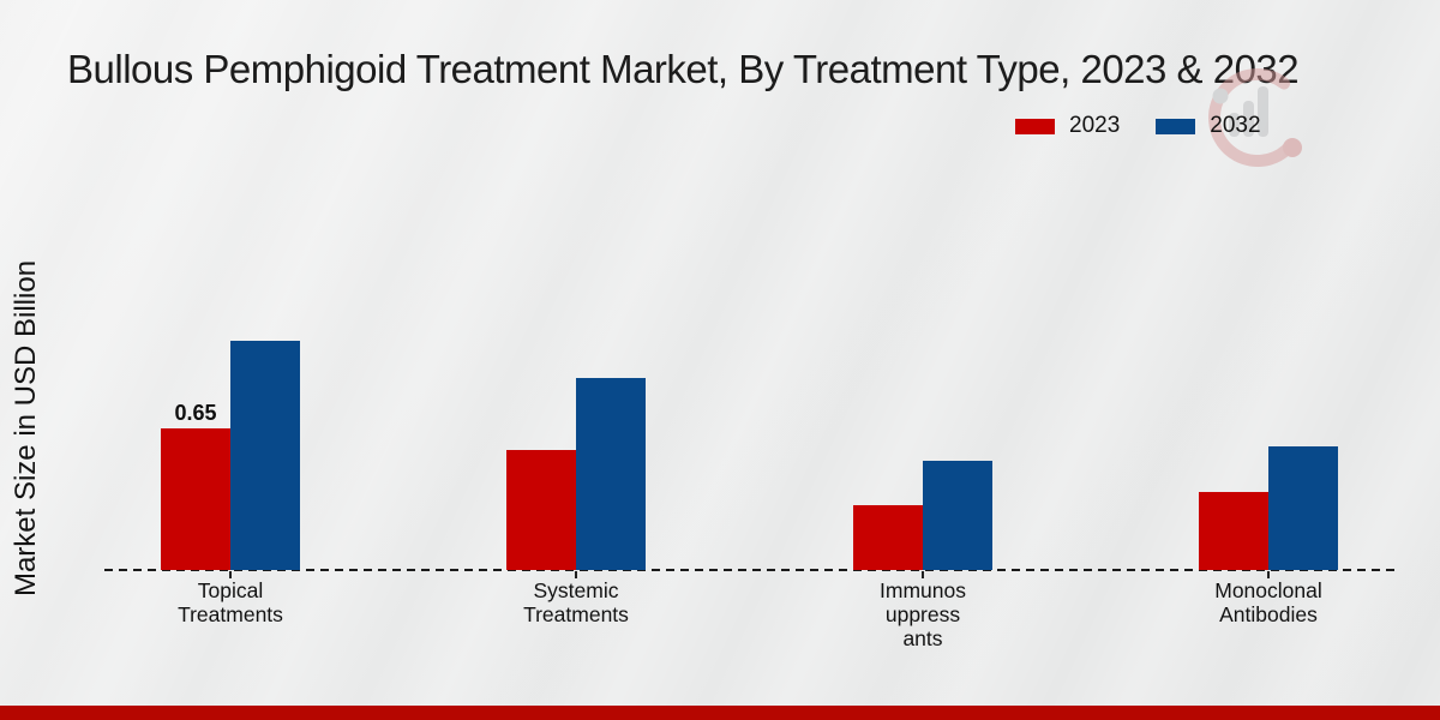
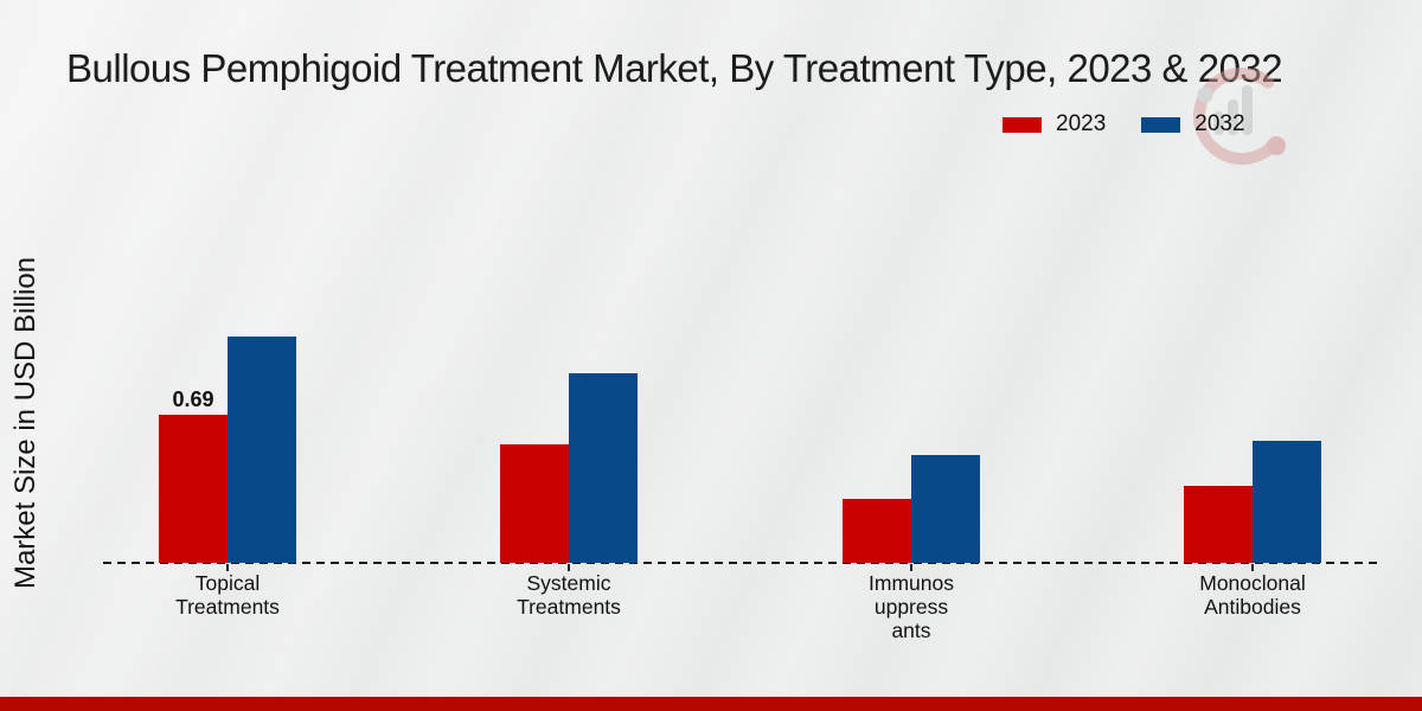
2023/Topical Treatments: 0.65 -> 0.69
